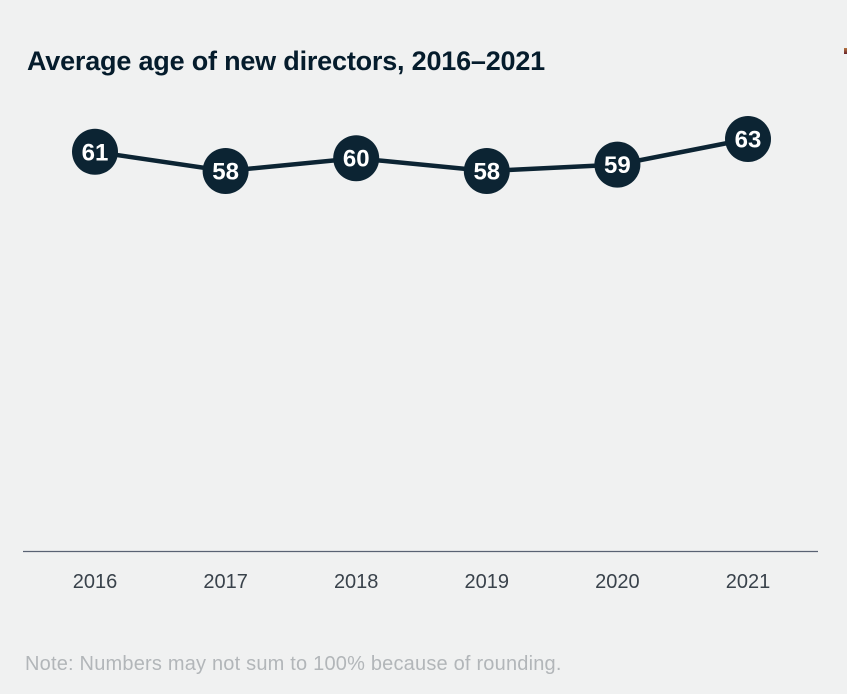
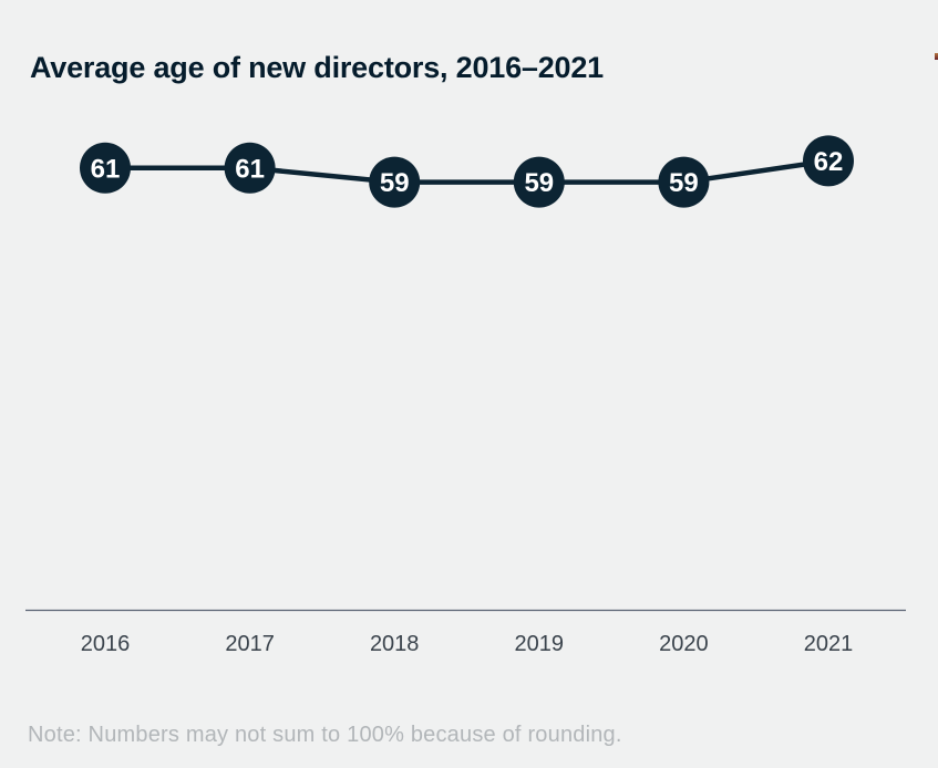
2017: 58 -> 61
2018: 60 -> 59
2019: 58 -> 59
2021: 63 -> 62
